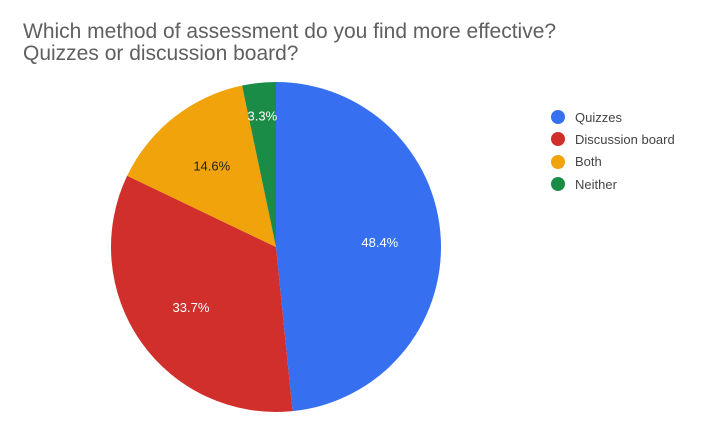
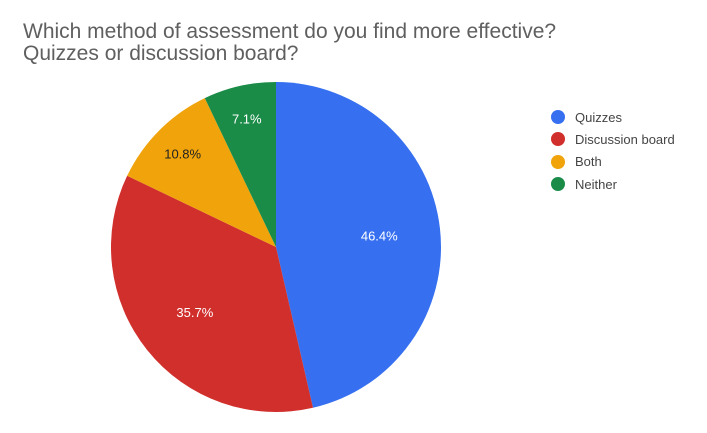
Quizzes: 48.4% -> 46.4%
Discussion board: 33.7% -> 35.7%
Both: 14.6% -> 10.8%
Neither: 3.3% -> 7.1%
